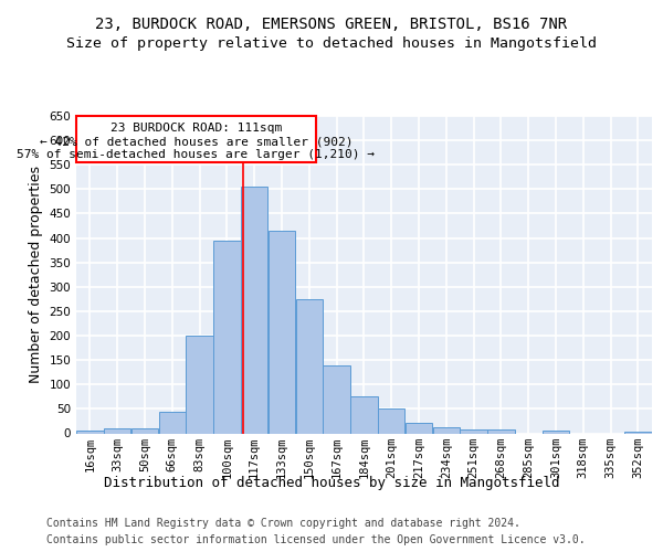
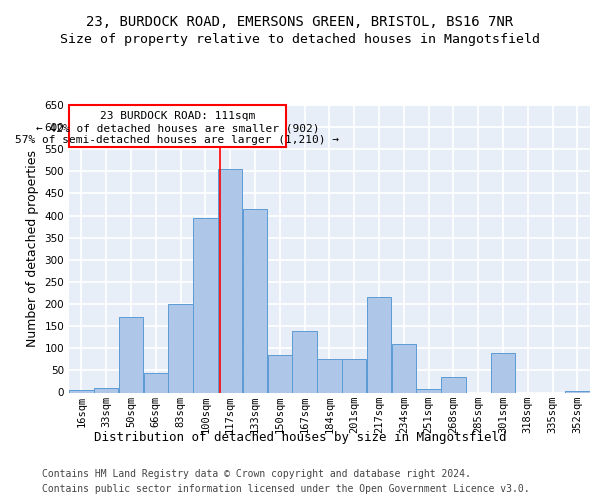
50sqm: 10 -> 170
150sqm: 275 -> 85
201sqm: 52 -> 75
217sqm: 22 -> 215
234sqm: 12 -> 110
268sqm: 8 -> 35
301sqm: 5 -> 90
